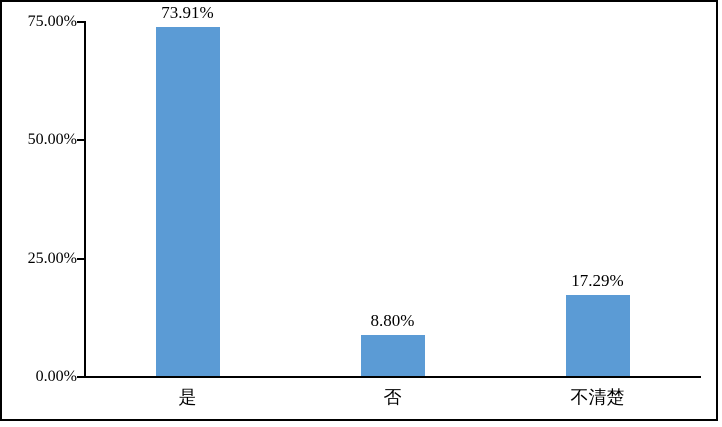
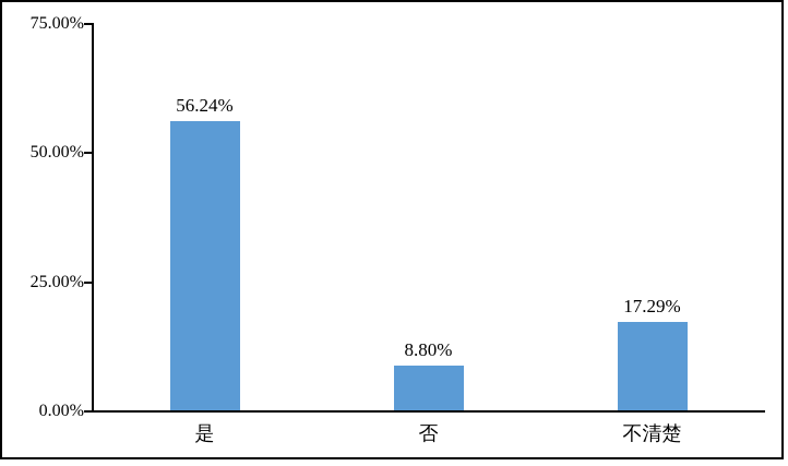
是: 73.91% -> 56.24%
